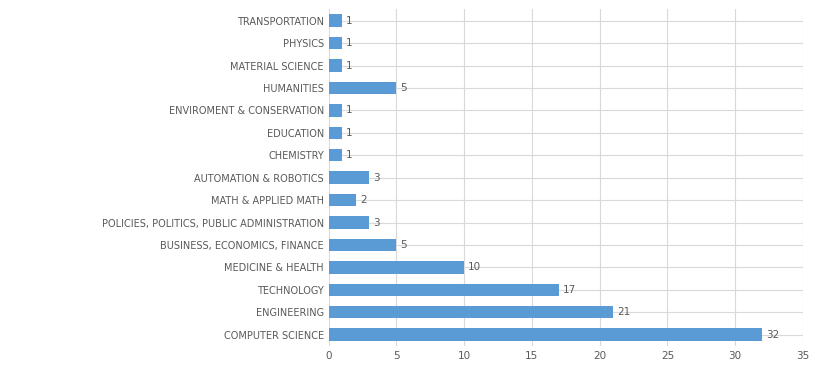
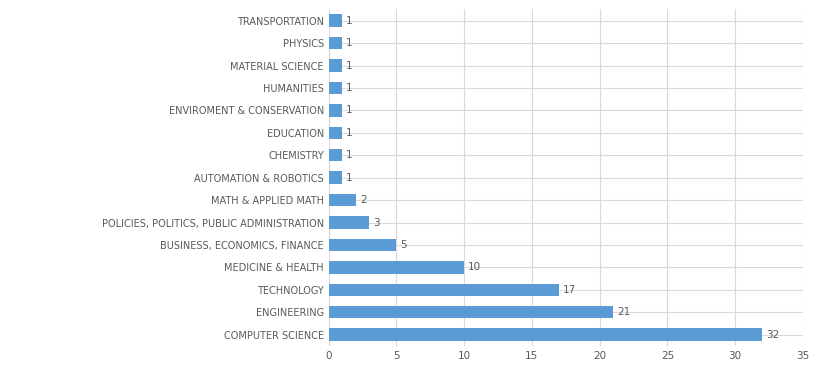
HUMANITIES: 5 -> 1
AUTOMATION & ROBOTICS: 3 -> 1
